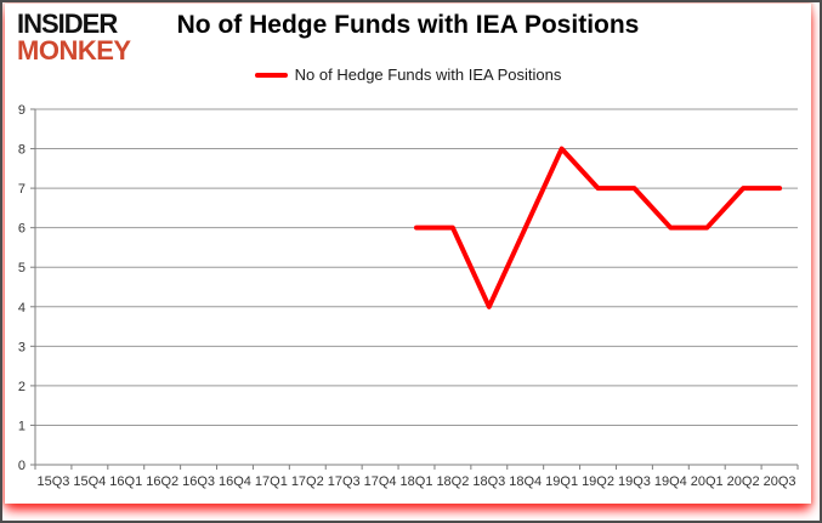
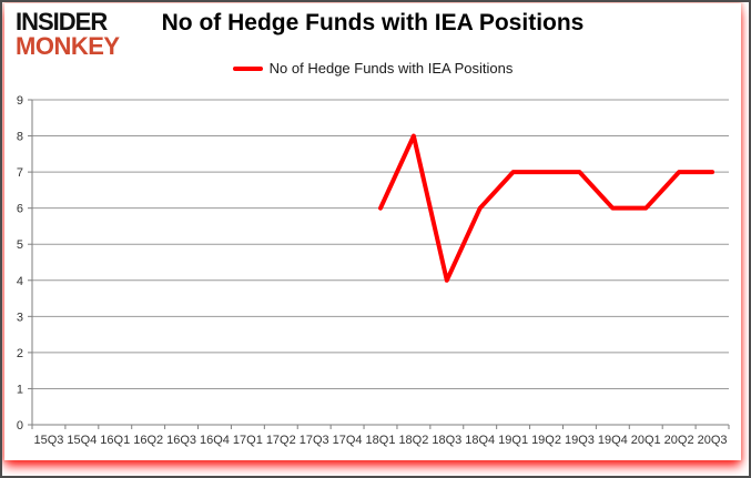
18Q2: 6 -> 8
19Q1: 8 -> 7
